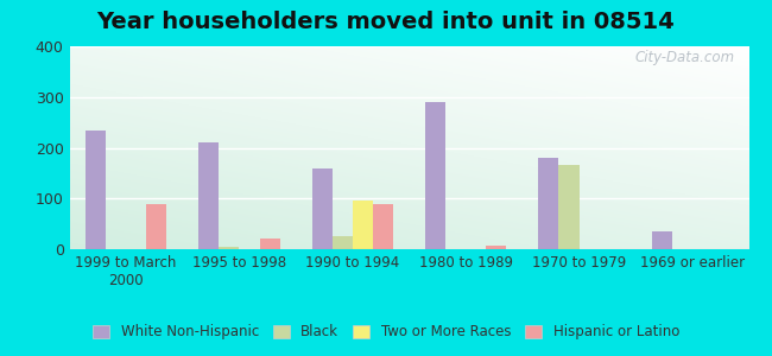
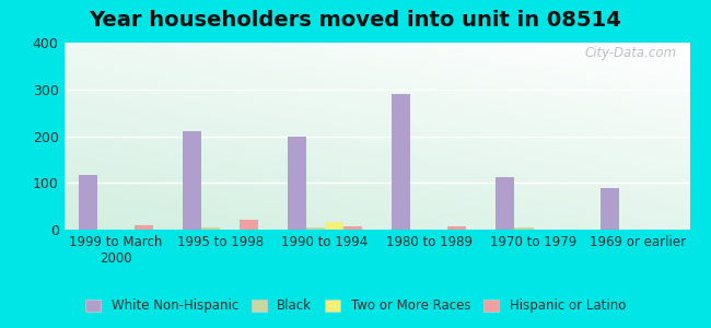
White Non-Hispanic/1999 to March 2000: 235 -> 117
Hispanic or Latino/1999 to March 2000: 90 -> 10
White Non-Hispanic/1990 to 1994: 160 -> 199
Black/1990 to 1994: 25 -> 5
Two or More Races/1990 to 1994: 95 -> 17
Hispanic or Latino/1990 to 1994: 90 -> 8
White Non-Hispanic/1970 to 1979: 180 -> 112
Black/1970 to 1979: 165 -> 5
White Non-Hispanic/1969 or earlier: 35 -> 88
